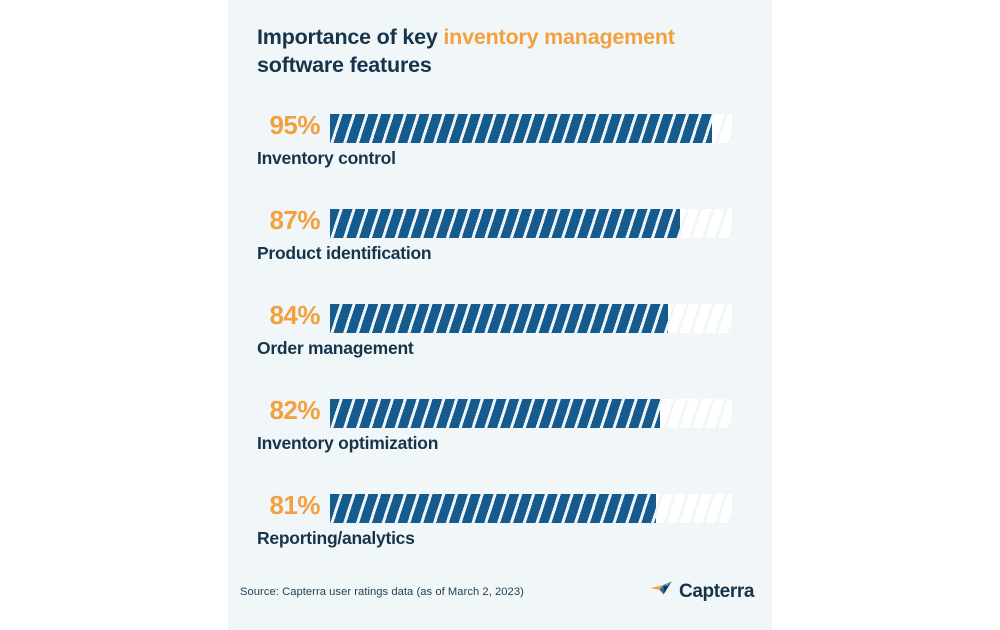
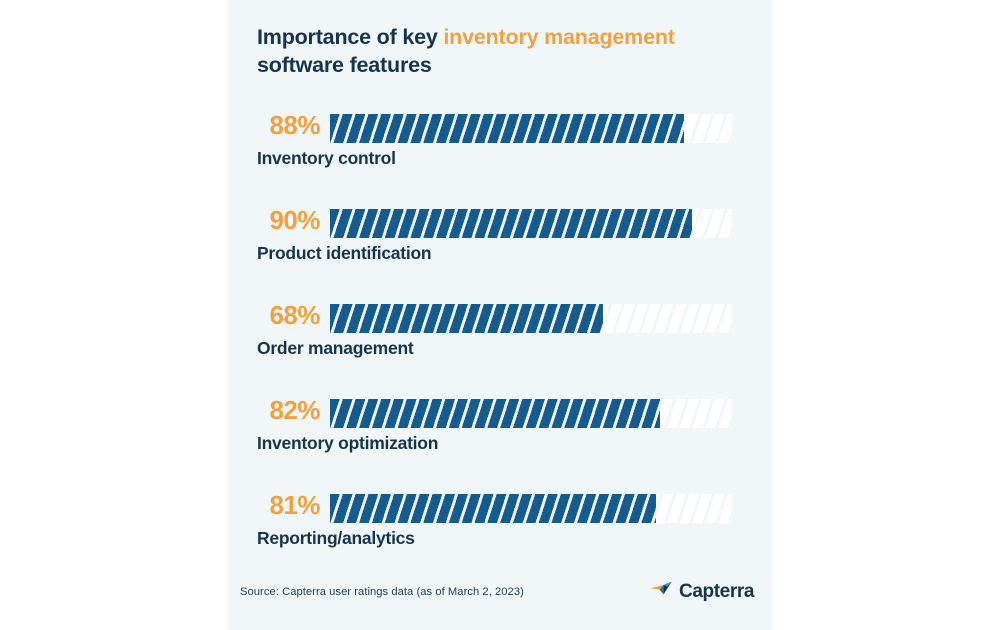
Inventory control: 95% -> 88%
Product identification: 87% -> 90%
Order management: 84% -> 68%
